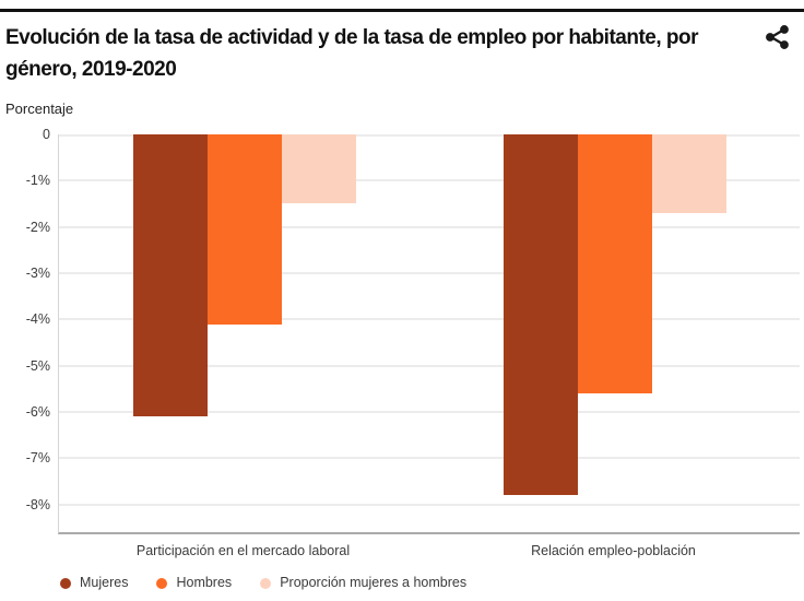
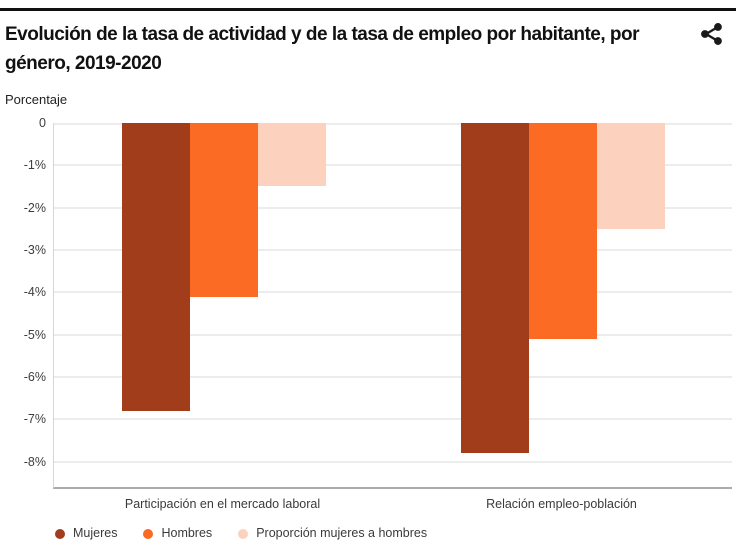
Mujeres/Participación en el mercado laboral: -6.1 -> -6.8
Hombres/Relación empleo-población: -5.6 -> -5.1
Proporción mujeres a hombres/Relación empleo-población: -1.7 -> -2.5
